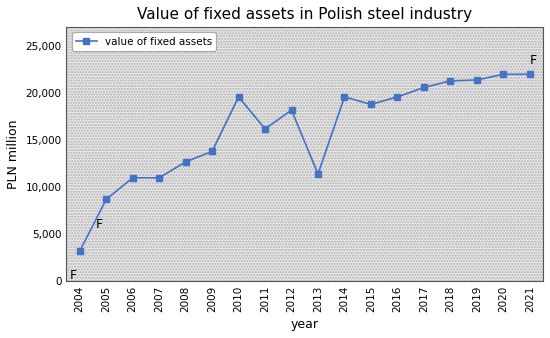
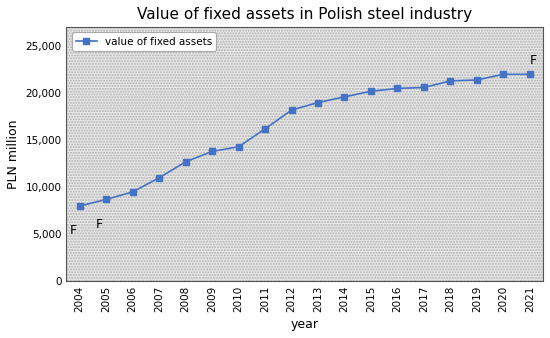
2004: 3,200 -> 8,000
2006: 11,000 -> 9,500
2010: 19,600 -> 14,300
2013: 11,400 -> 19,000
2015: 18,800 -> 20,200
2016: 19,600 -> 20,500
